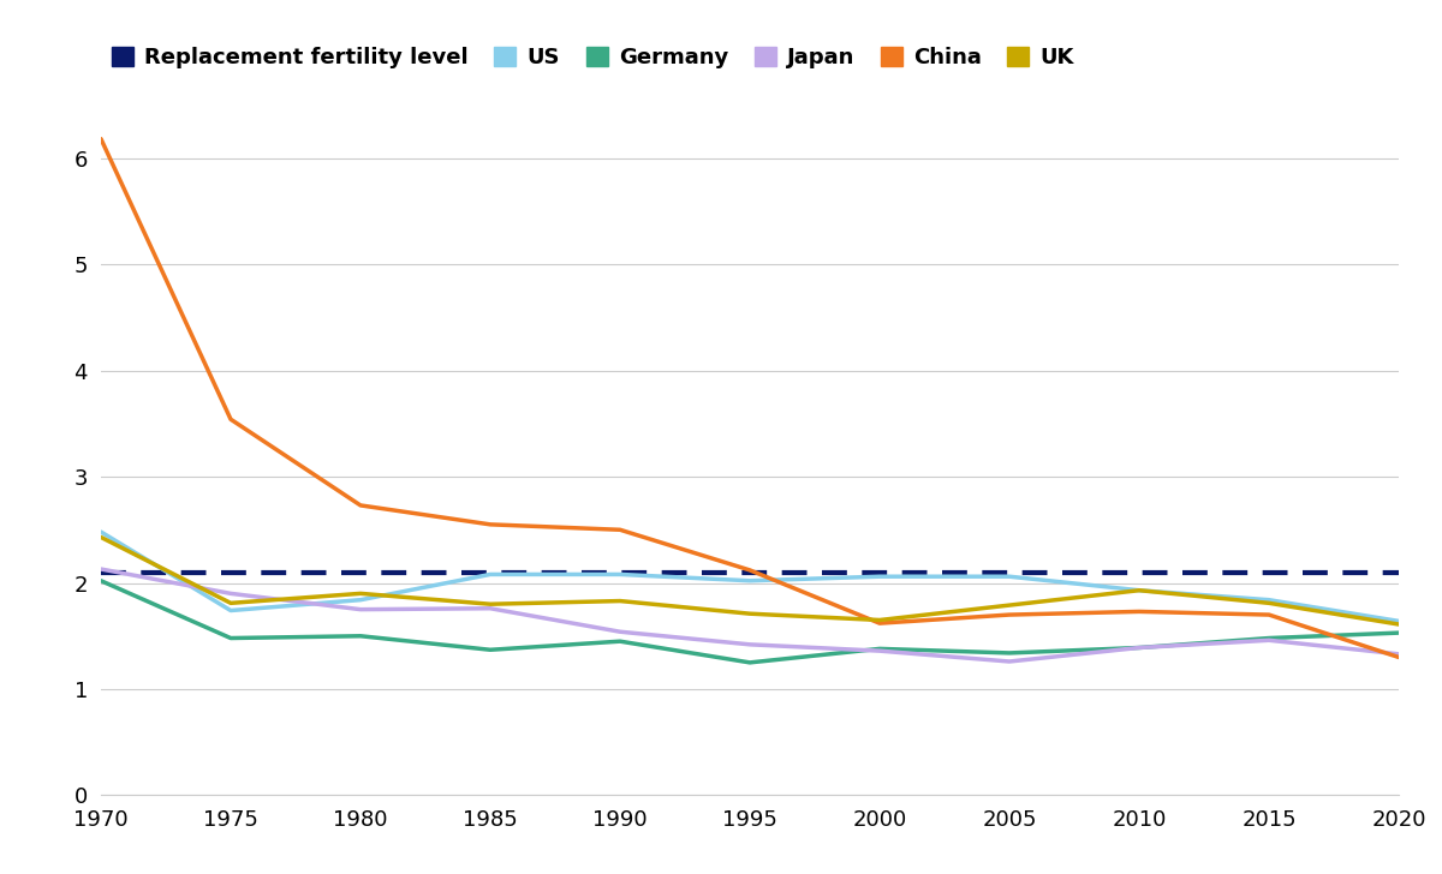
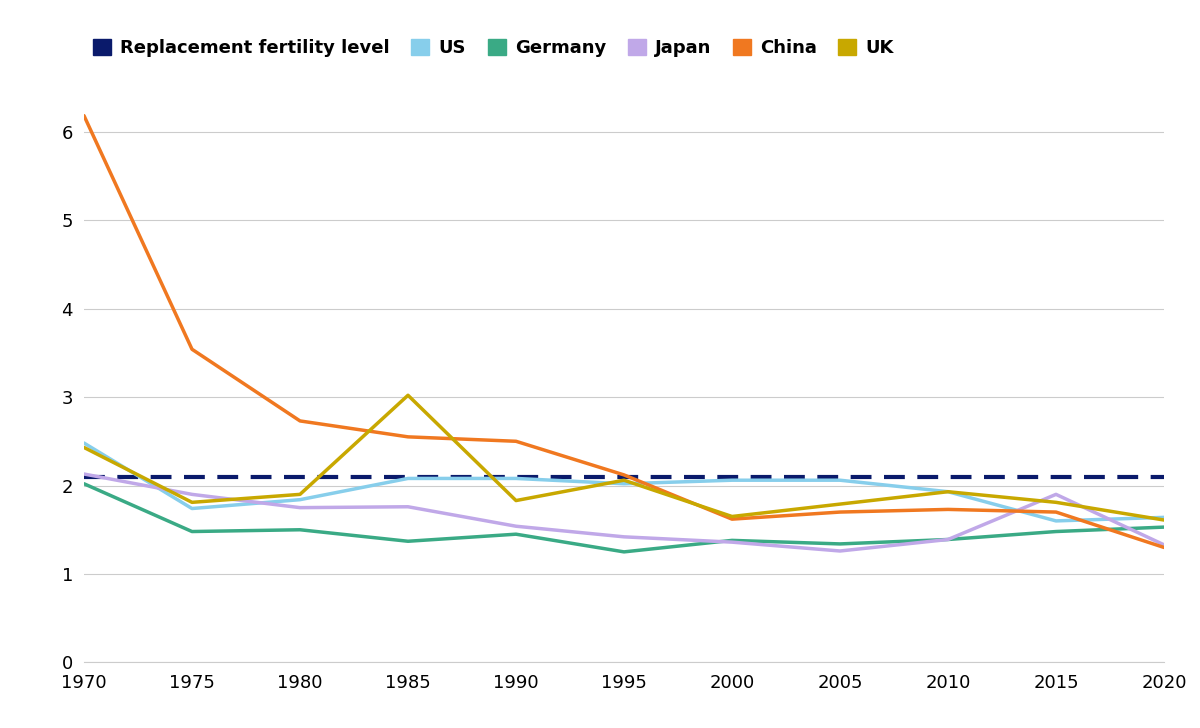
UK/1985: 1.80 -> 3.02
UK/1995: 1.71 -> 2.06
US/2015: 1.84 -> 1.60
Japan/2015: 1.46 -> 1.90
